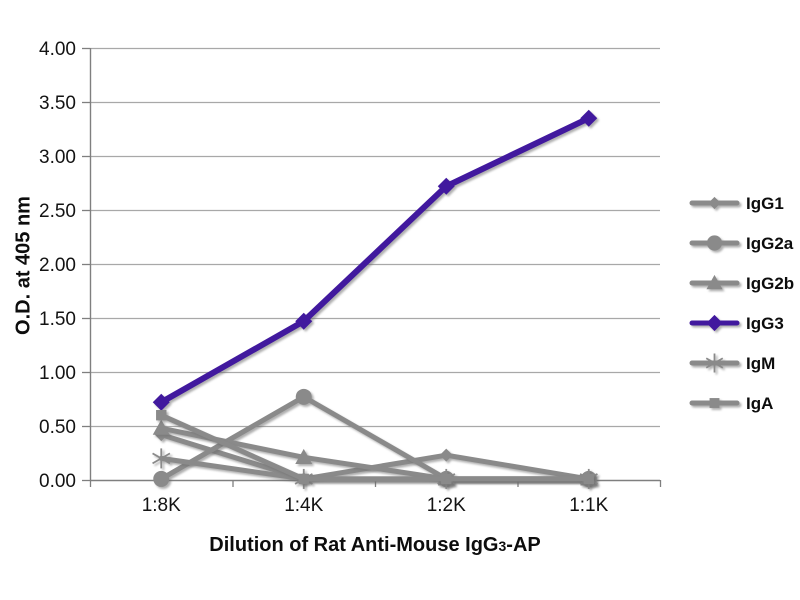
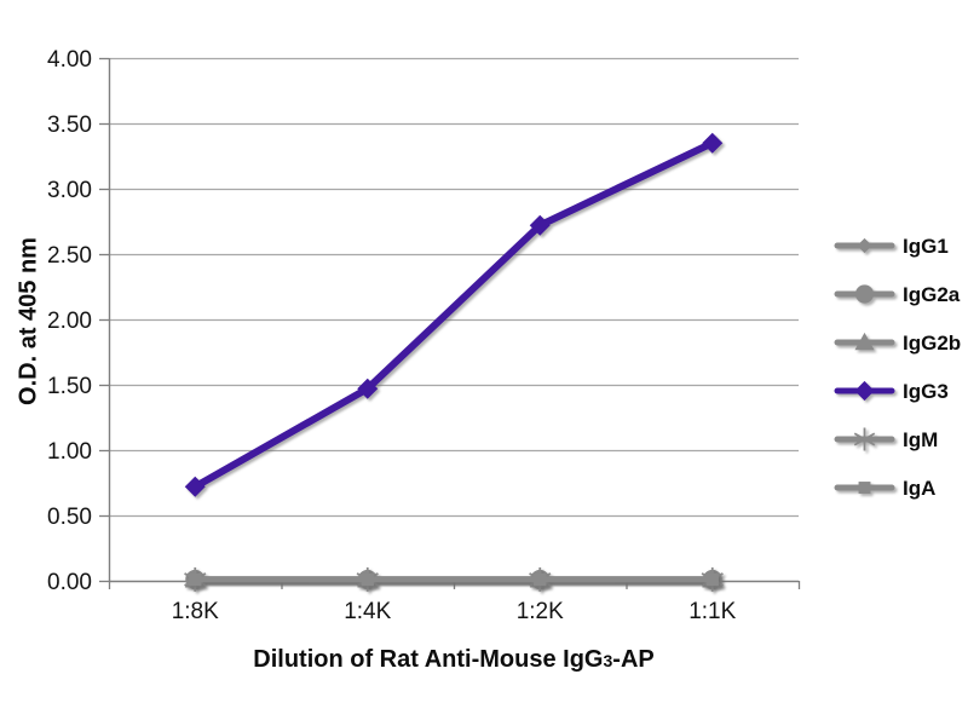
IgG1/1:8K: 0.42 -> 0.01
IgG2b/1:8K: 0.48 -> 0.01
IgM/1:8K: 0.20 -> 0.01
IgA/1:8K: 0.60 -> 0.01
IgG2a/1:4K: 0.77 -> 0.01
IgG2b/1:4K: 0.21 -> 0.01
IgG1/1:2K: 0.23 -> 0.01
